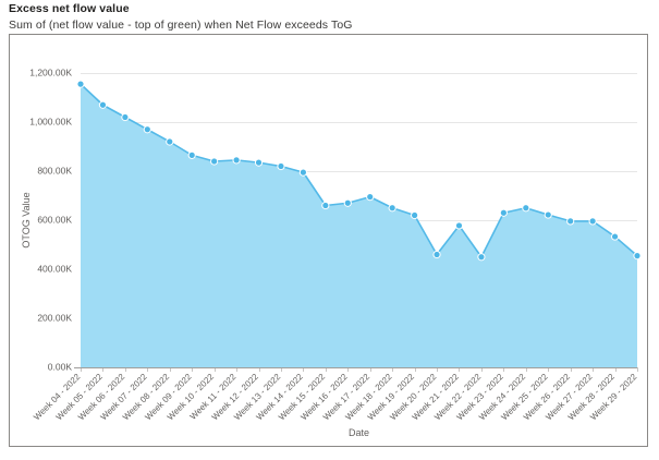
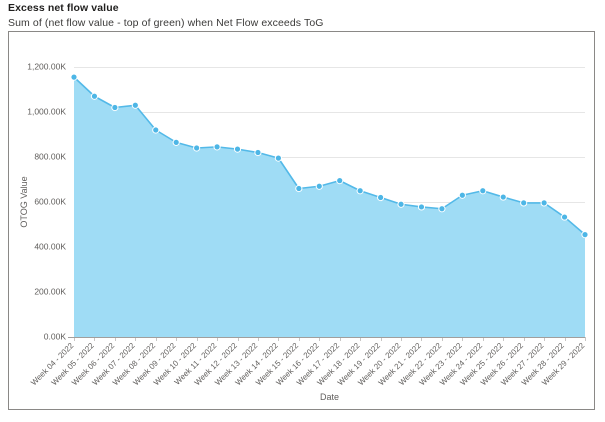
Week 07 - 2022: 970K -> 1030K
Week 20 - 2022: 460K -> 590K
Week 22 - 2022: 450K -> 570K
